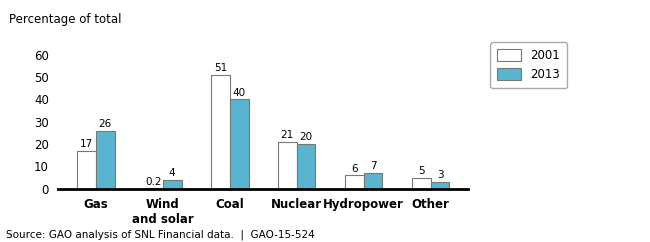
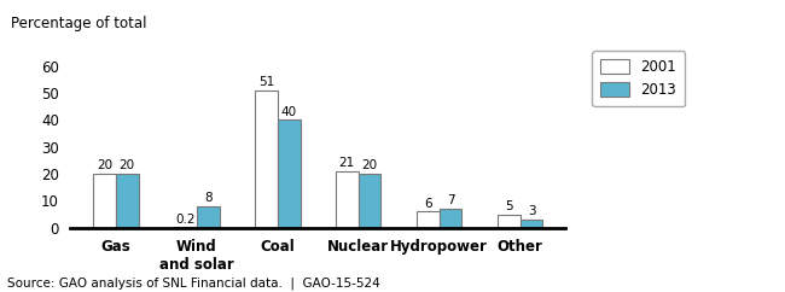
2001/Gas: 17 -> 20
2013/Gas: 26 -> 20
2013/Wind and solar: 4 -> 8
